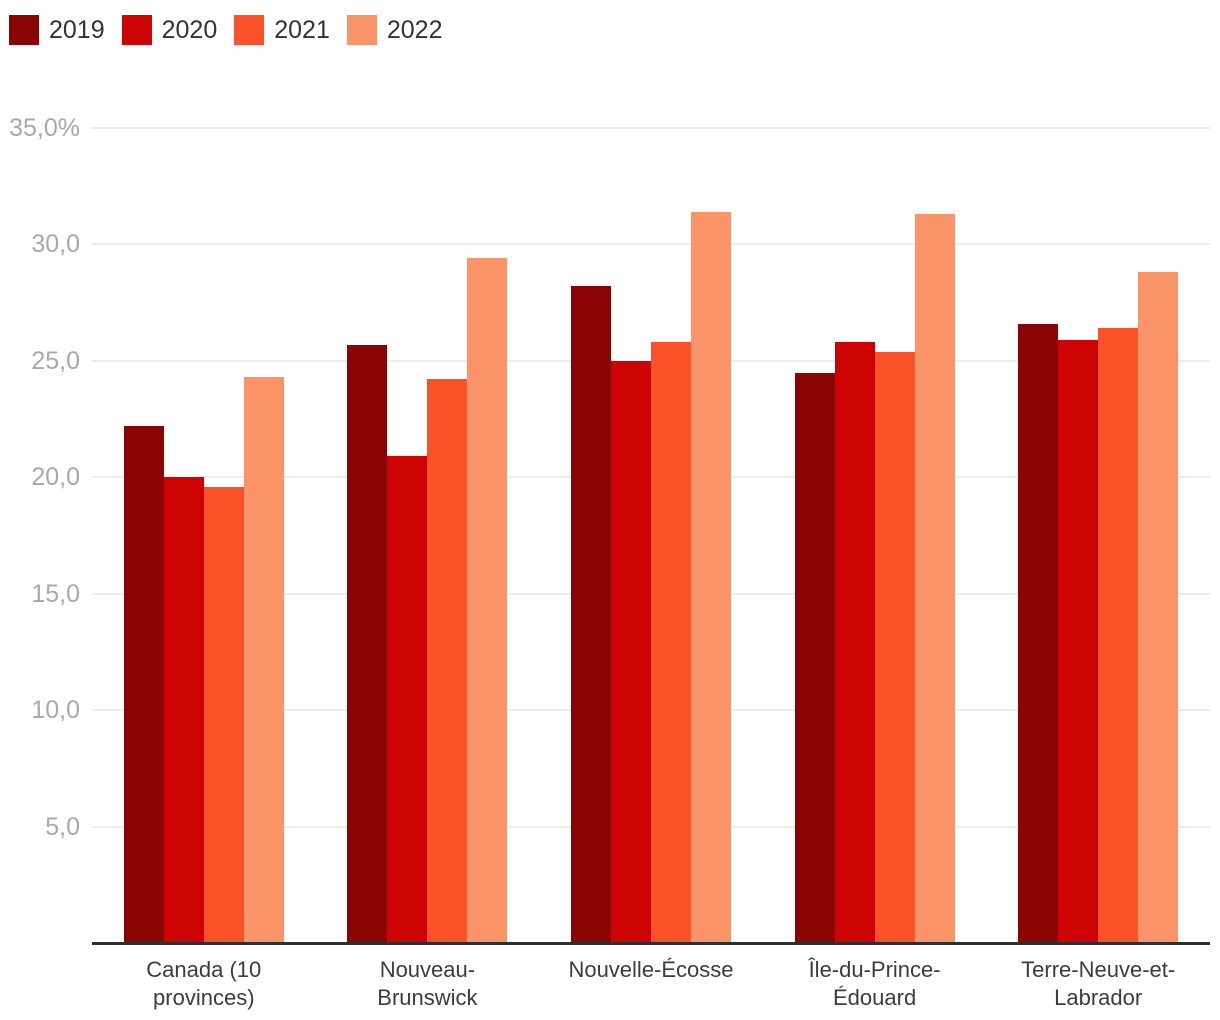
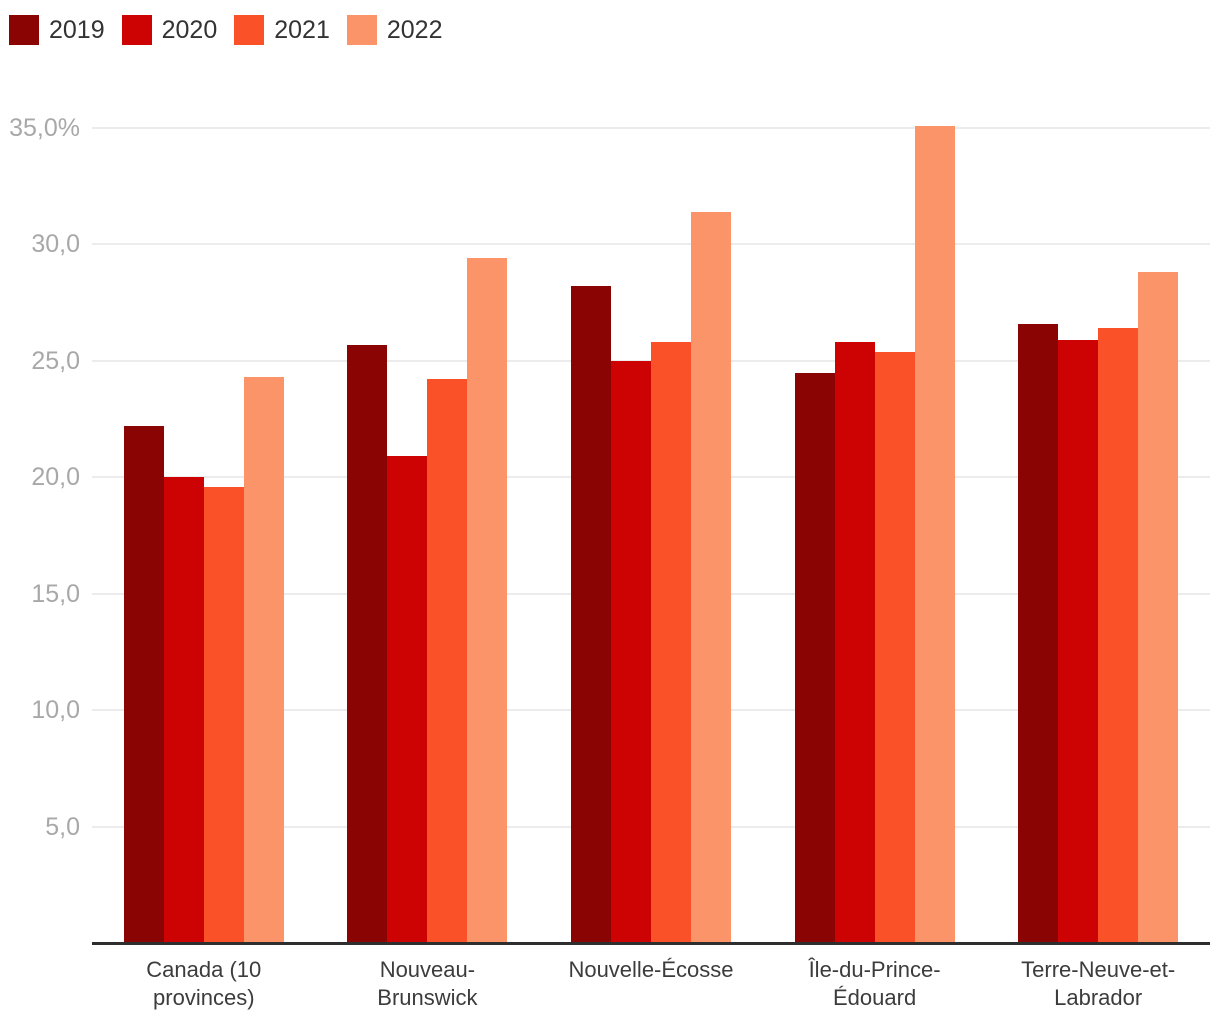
2022/Île-du-Prince-Édouard: 31,3% -> 35,1%
